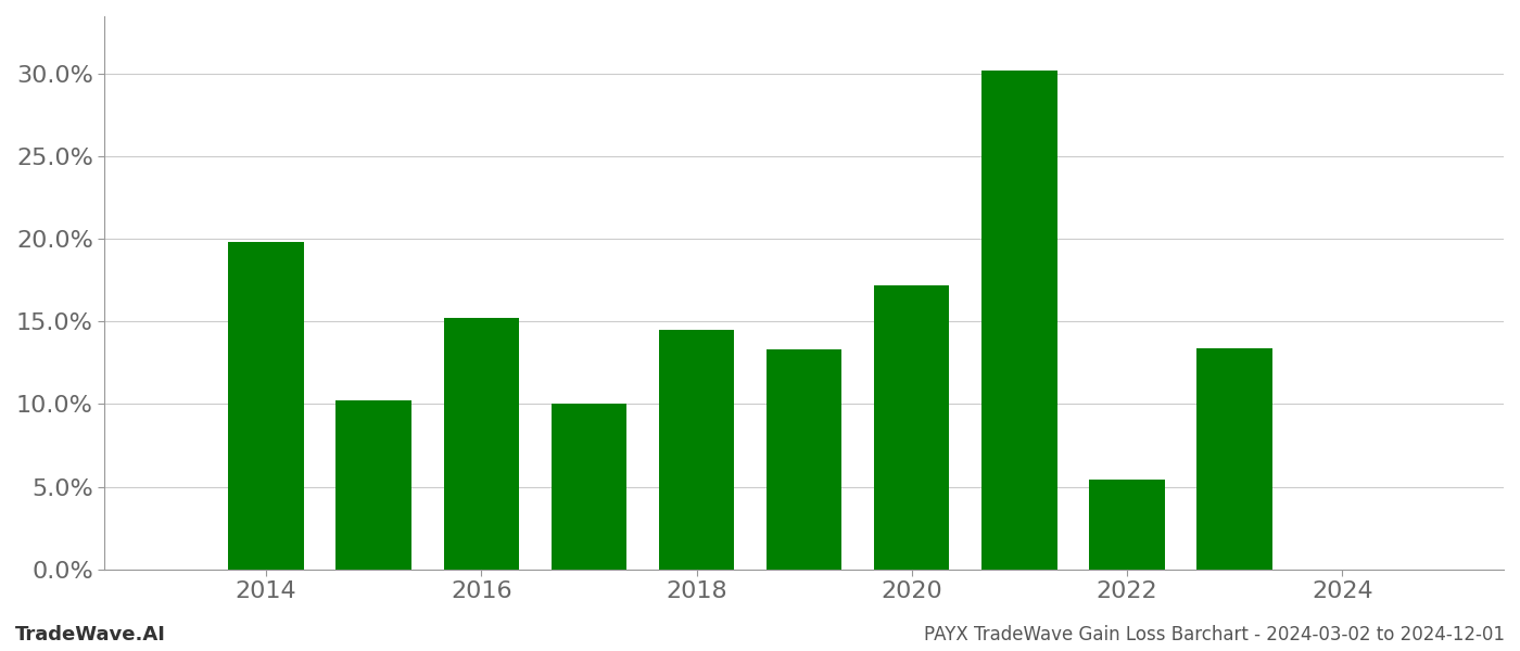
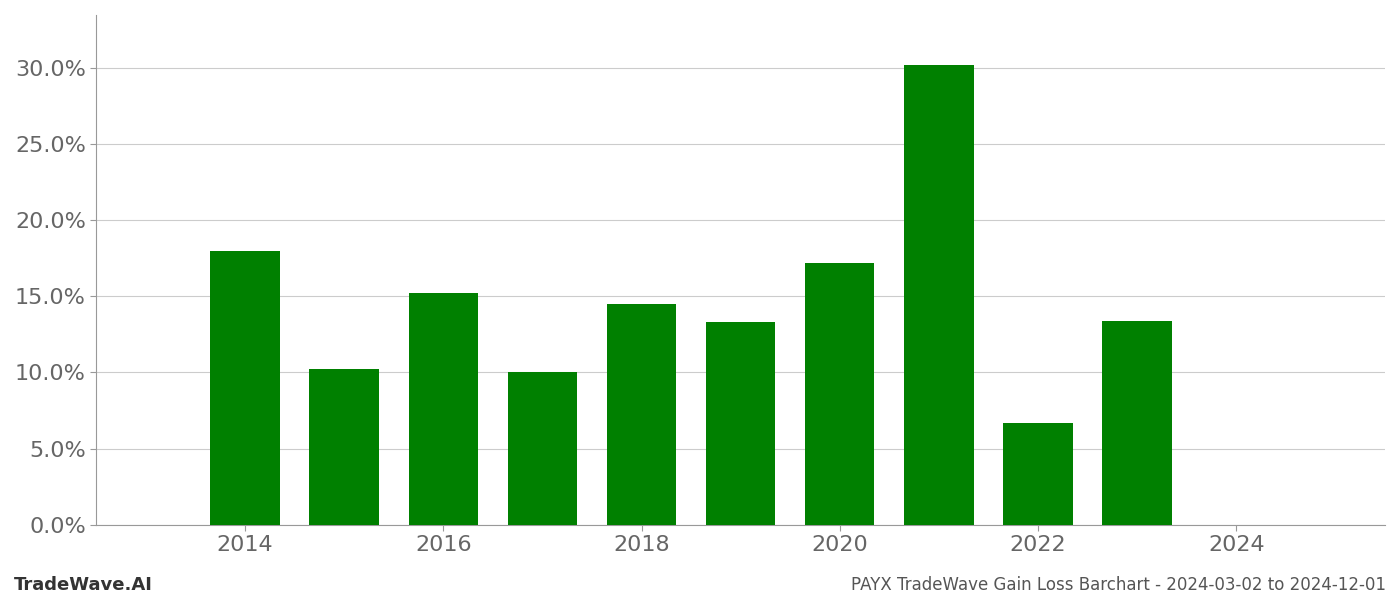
2014: 19.8% -> 18.0%
2022: 5.4% -> 6.7%
